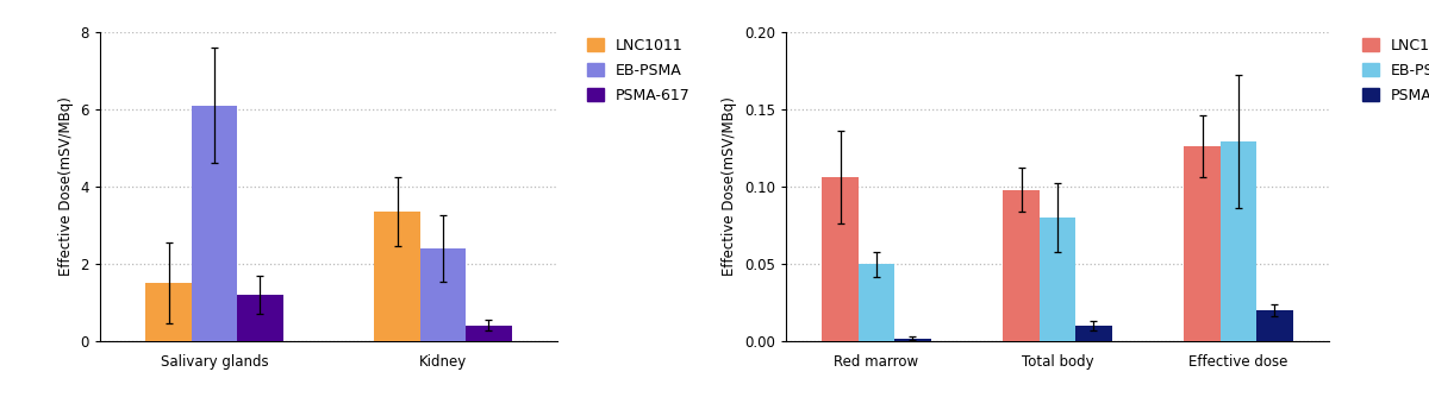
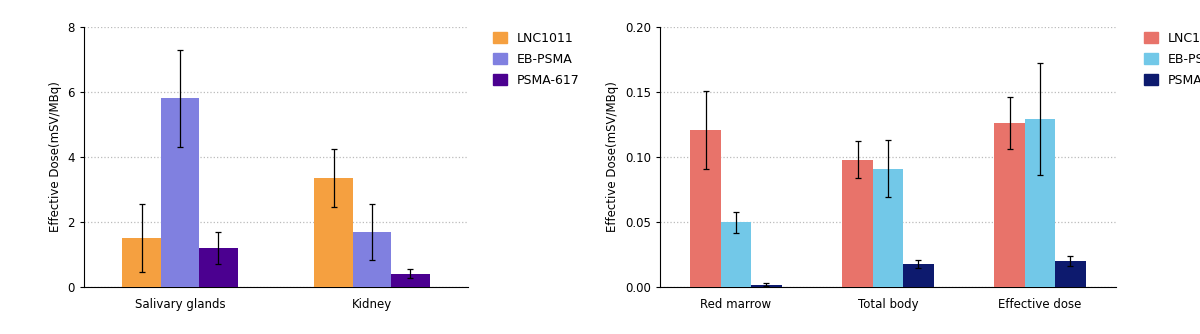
EB-PSMA/Salivary glands: 6.1 -> 5.8
EB-PSMA/Kidney: 2.4 -> 1.7
LNC1011/Red marrow: 0.106 -> 0.121
EB-PSMA/Total body: 0.080 -> 0.091
PSMA-617/Total body: 0.010 -> 0.018
